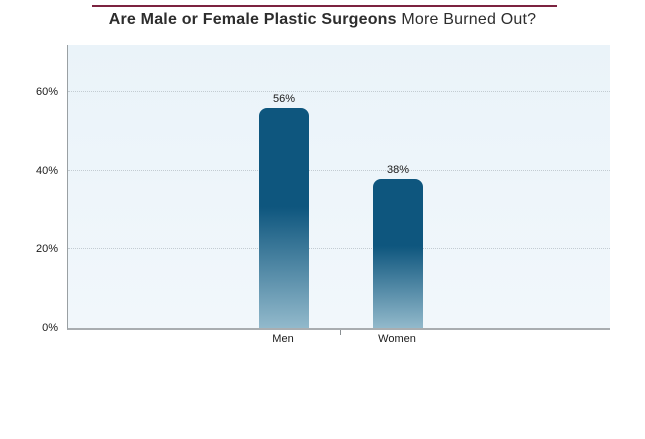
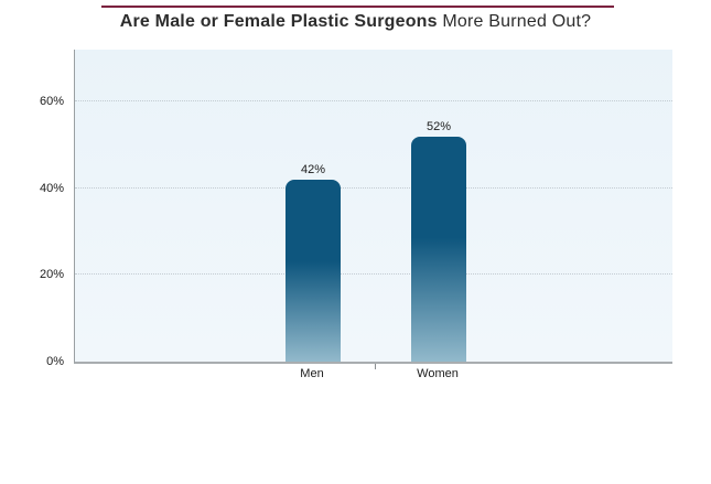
Men: 56% -> 42%
Women: 38% -> 52%
